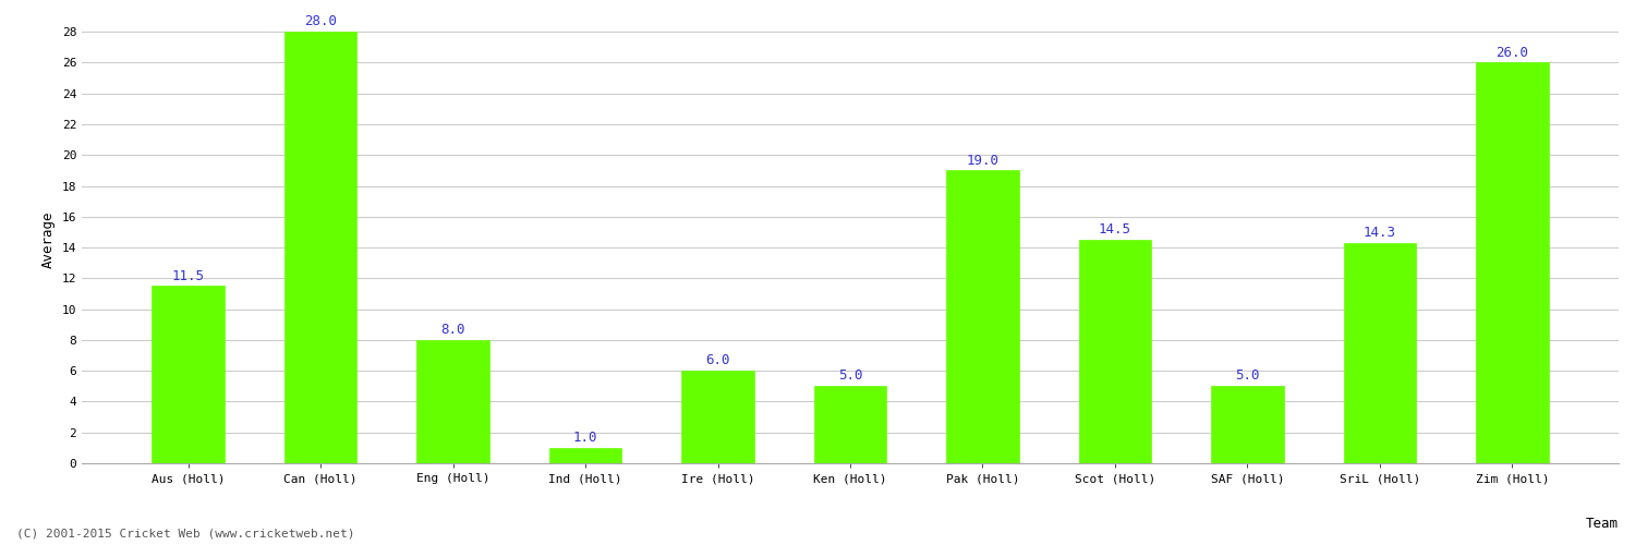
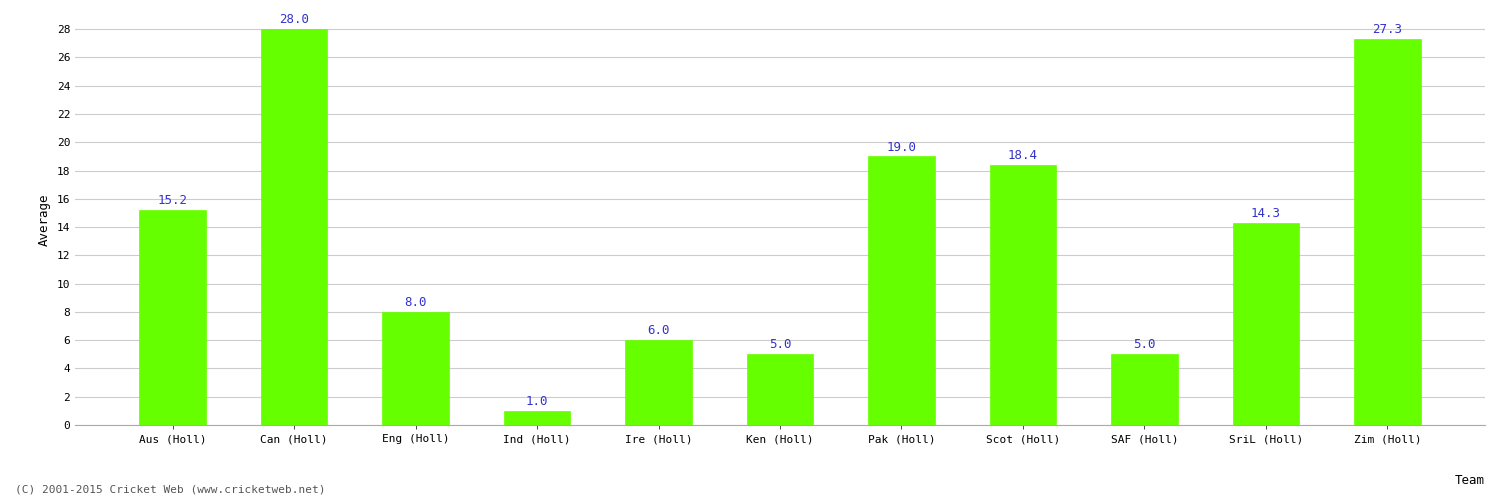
Aus (Holl): 11.5 -> 15.2
Scot (Holl): 14.5 -> 18.4
Zim (Holl): 26.0 -> 27.3
